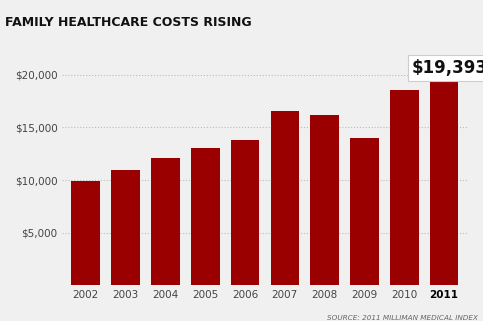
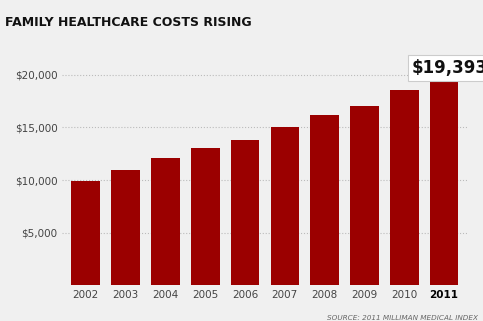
2007: $16,500 -> $15,000
2009: $14,000 -> $17,000
